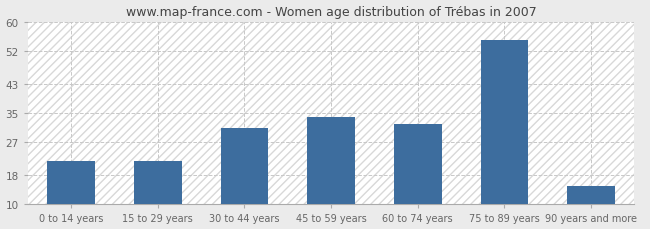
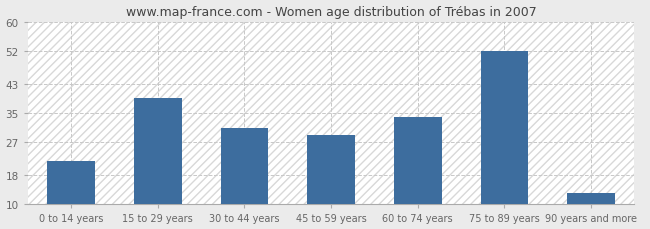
15 to 29 years: 22 -> 39
45 to 59 years: 34 -> 29
60 to 74 years: 32 -> 34
75 to 89 years: 55 -> 52
90 years and more: 15 -> 13
